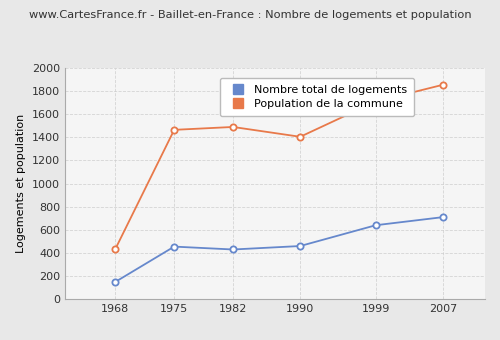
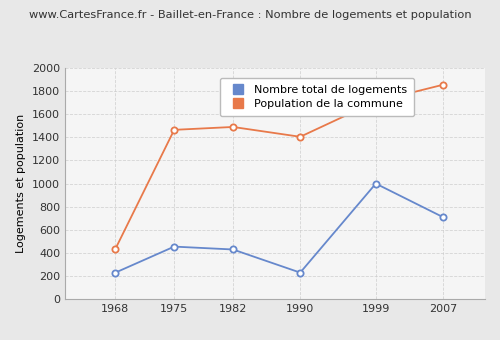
Nombre total de logements/1968: 150 -> 230
Nombre total de logements/1990: 460 -> 230
Nombre total de logements/1999: 640 -> 1000
